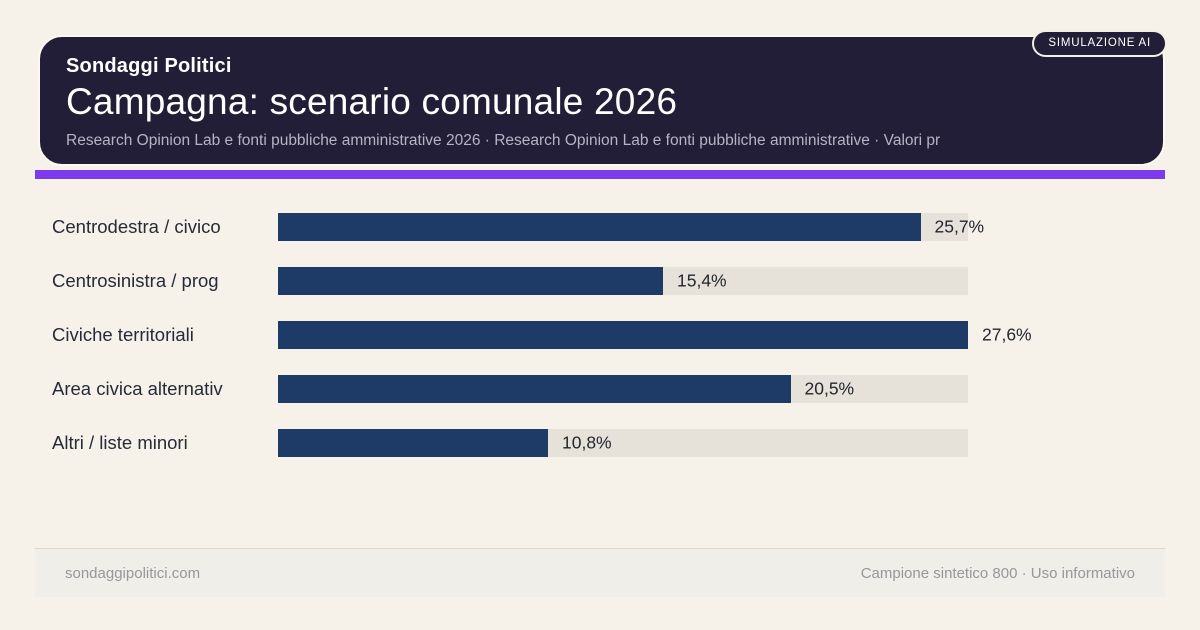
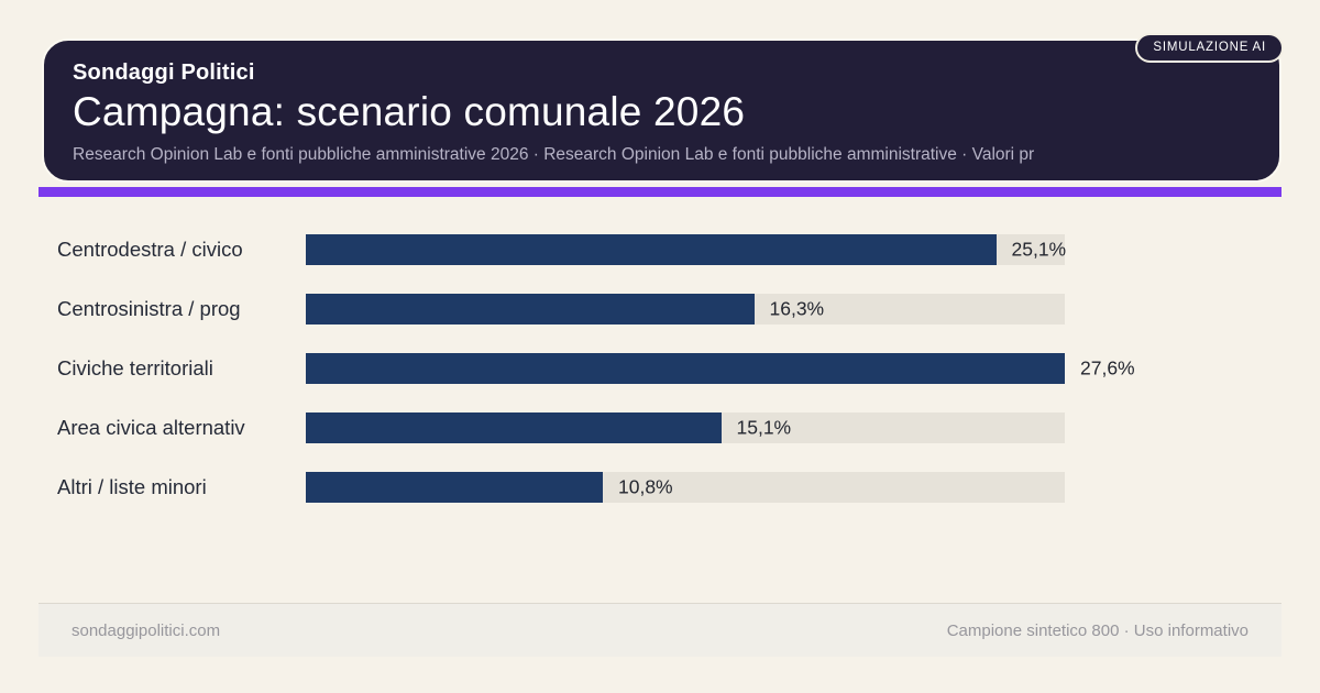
Centrodestra / civico: 25,7% -> 25,1%
Centrosinistra / prog: 15,4% -> 16,3%
Area civica alternativ: 20,5% -> 15,1%
